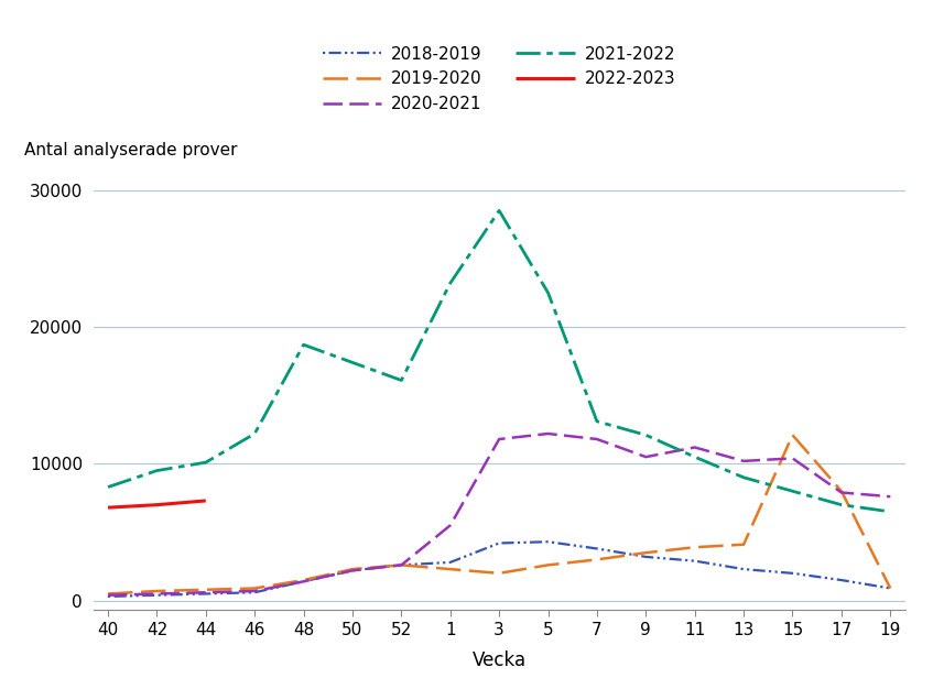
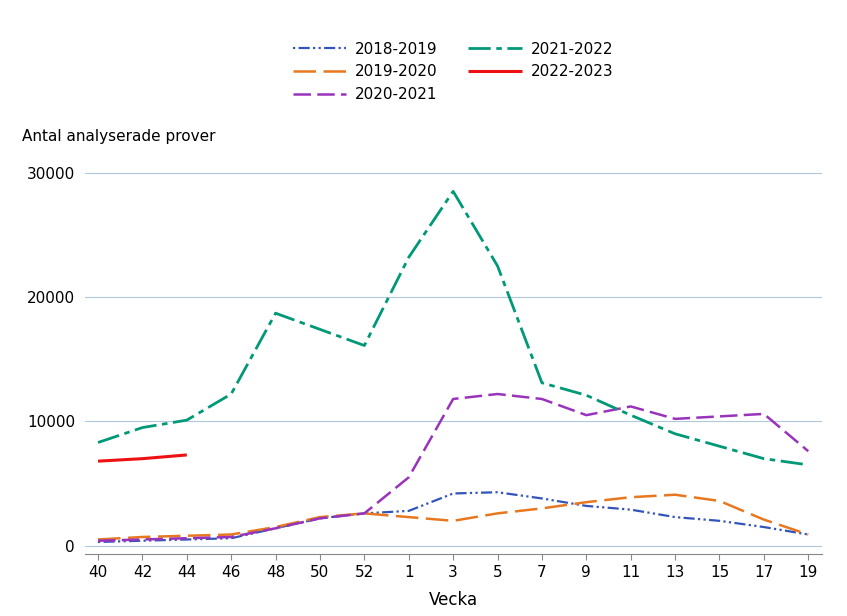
2019-2020/15: 12100 -> 3600
2019-2020/17: 8000 -> 2100
2020-2021/17: 7900 -> 10600
